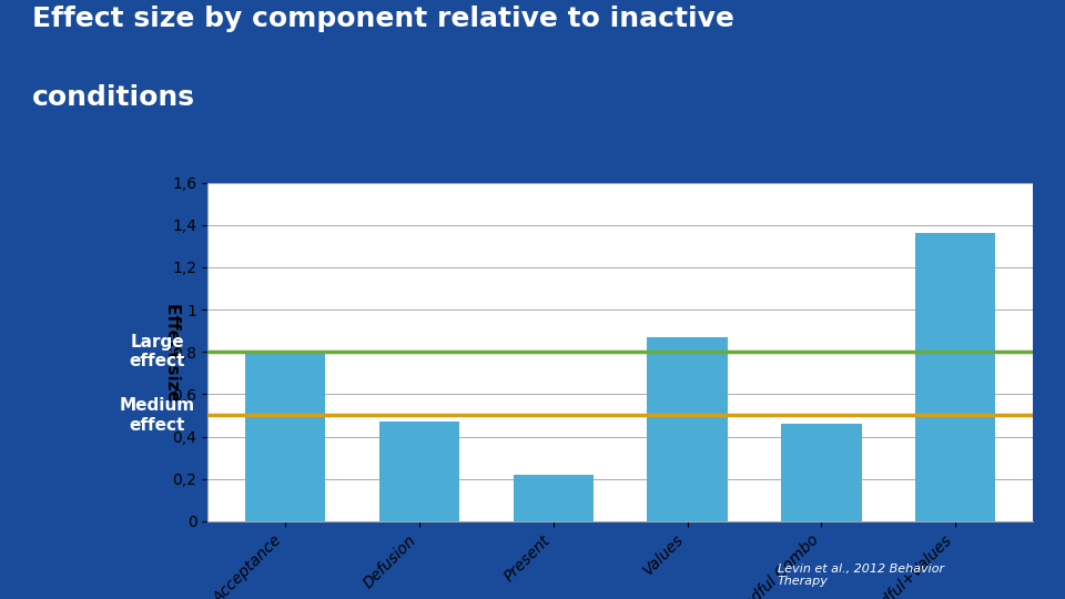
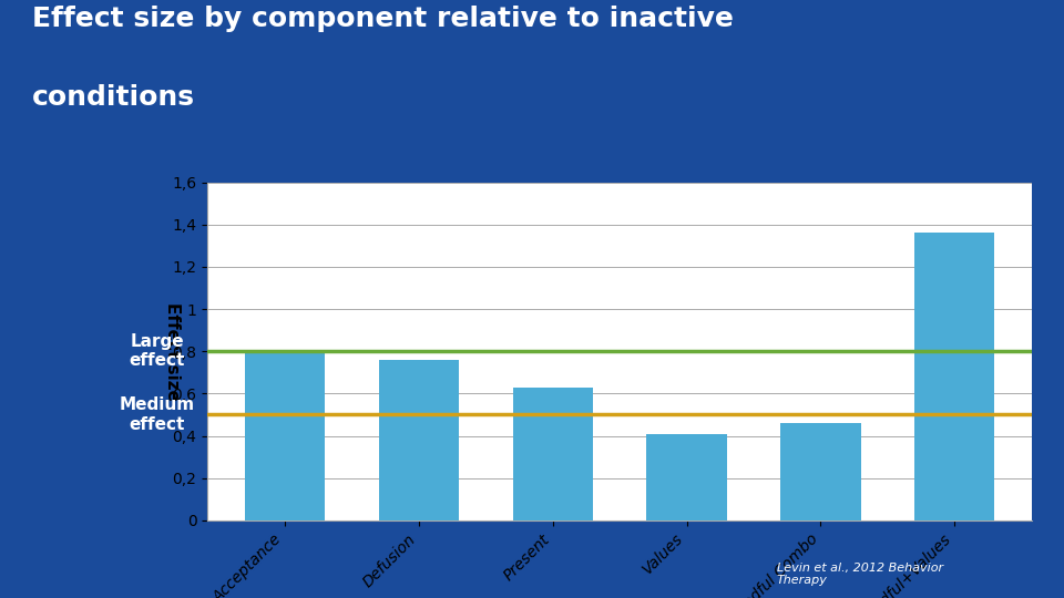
Defusion: 0,47 -> 0,76
Present: 0,22 -> 0,63
Values: 0,87 -> 0,41
